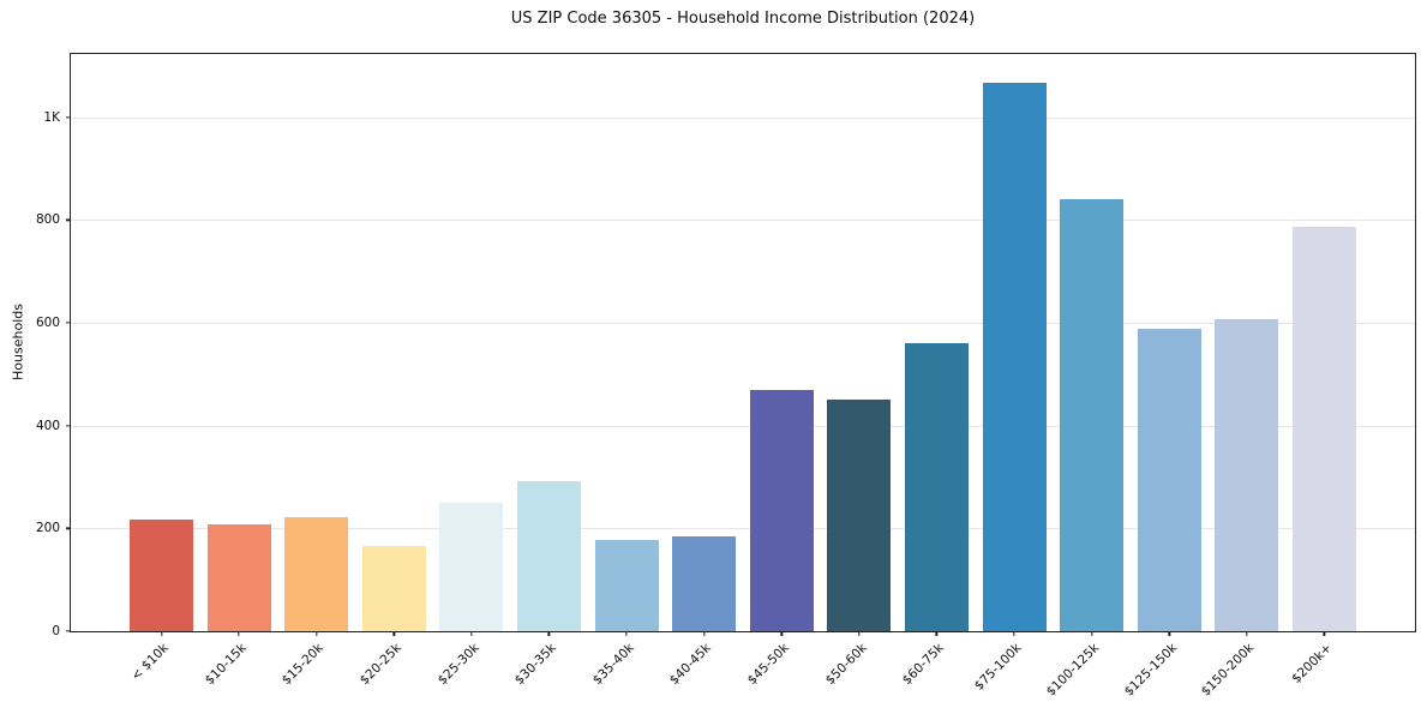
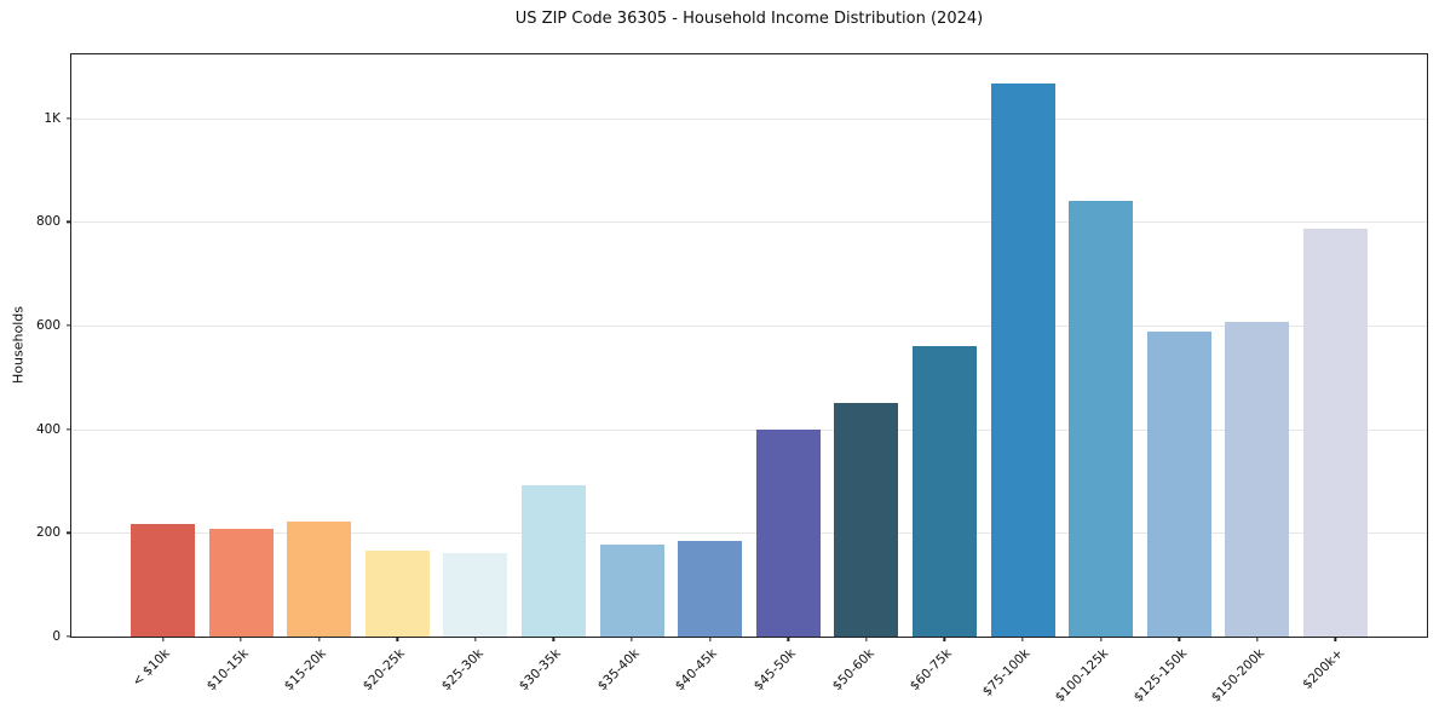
$25-30k: 250 -> 160
$45-50k: 470 -> 400
